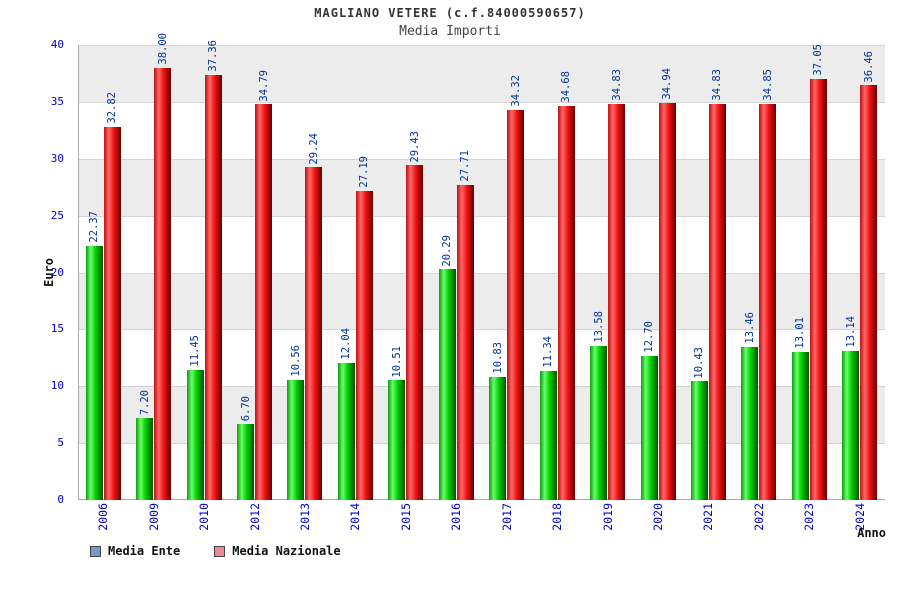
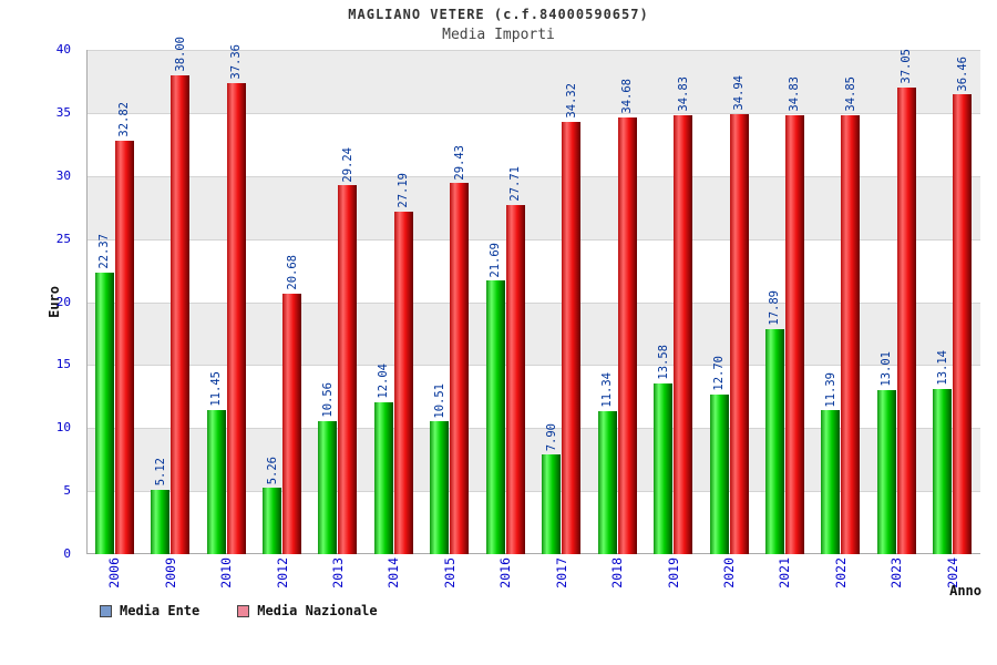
Media Ente/2009: 7.20 -> 5.12
Media Ente/2012: 6.70 -> 5.26
Media Nazionale/2012: 34.79 -> 20.68
Media Ente/2016: 20.29 -> 21.69
Media Ente/2017: 10.83 -> 7.90
Media Ente/2021: 10.43 -> 17.89
Media Ente/2022: 13.46 -> 11.39
